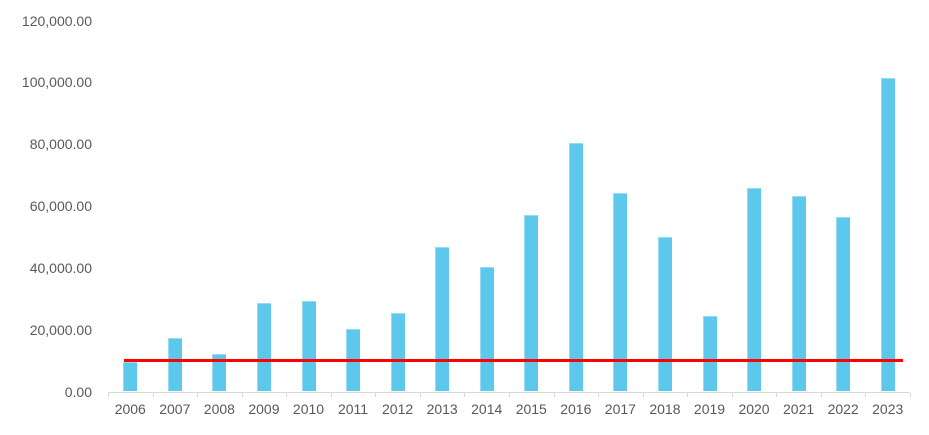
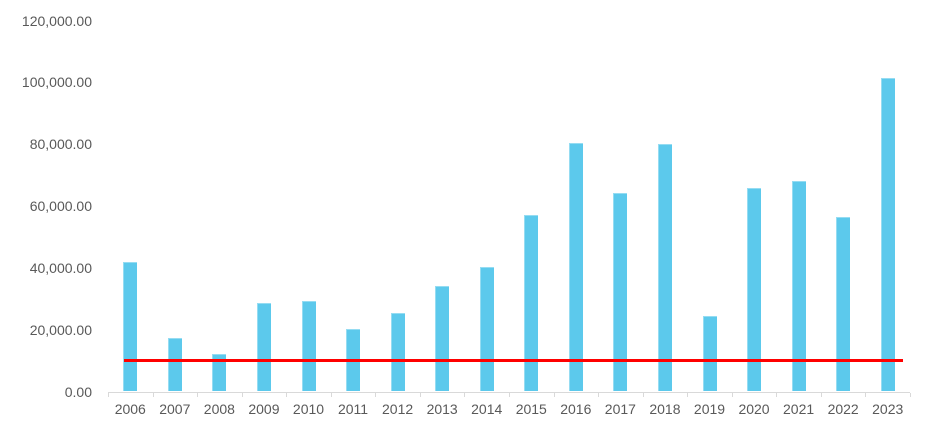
2006: 10000 -> 42000
2013: 47000 -> 34000
2018: 50000 -> 80000
2021: 63000 -> 68000
